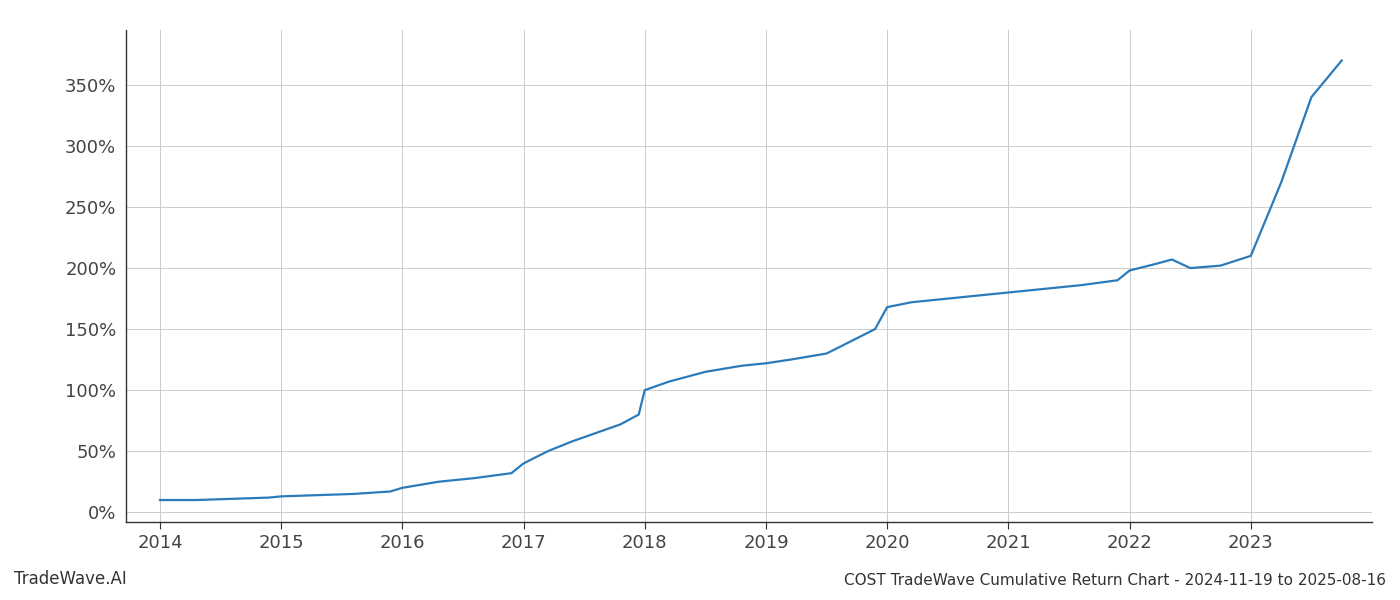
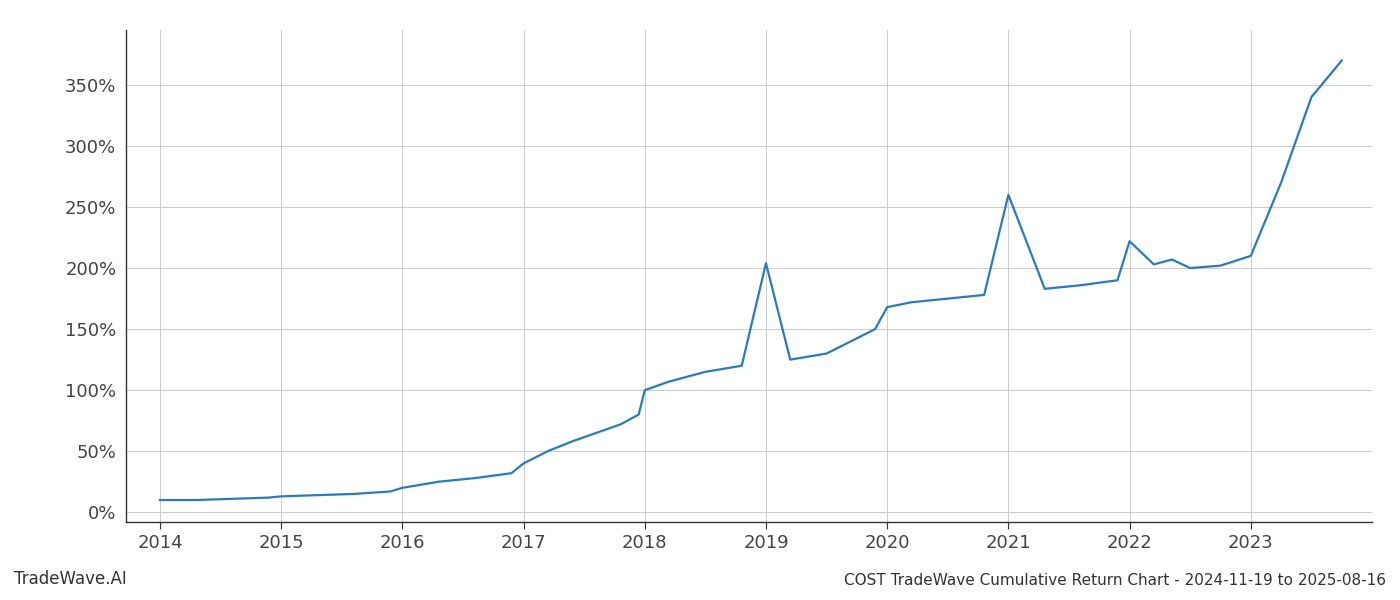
2019: 122% -> 204%
2021: 180% -> 260%
2022: 198% -> 222%
